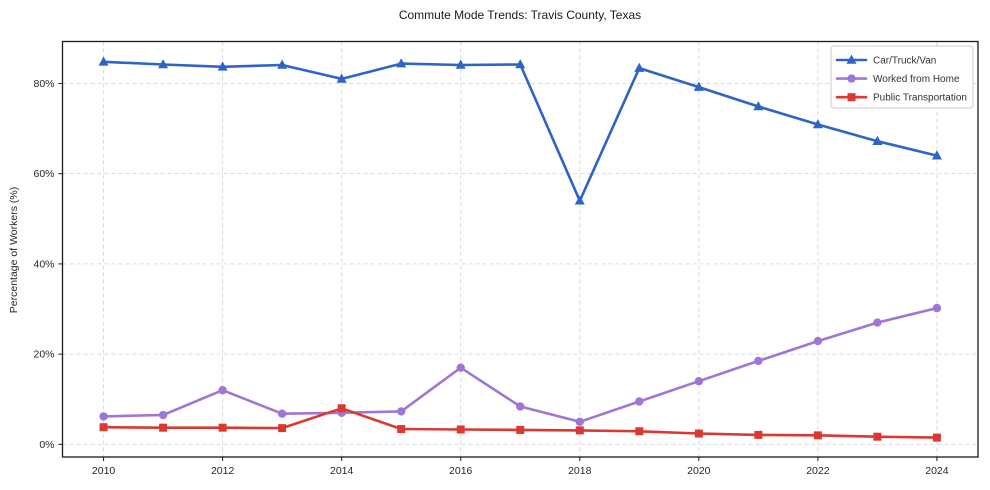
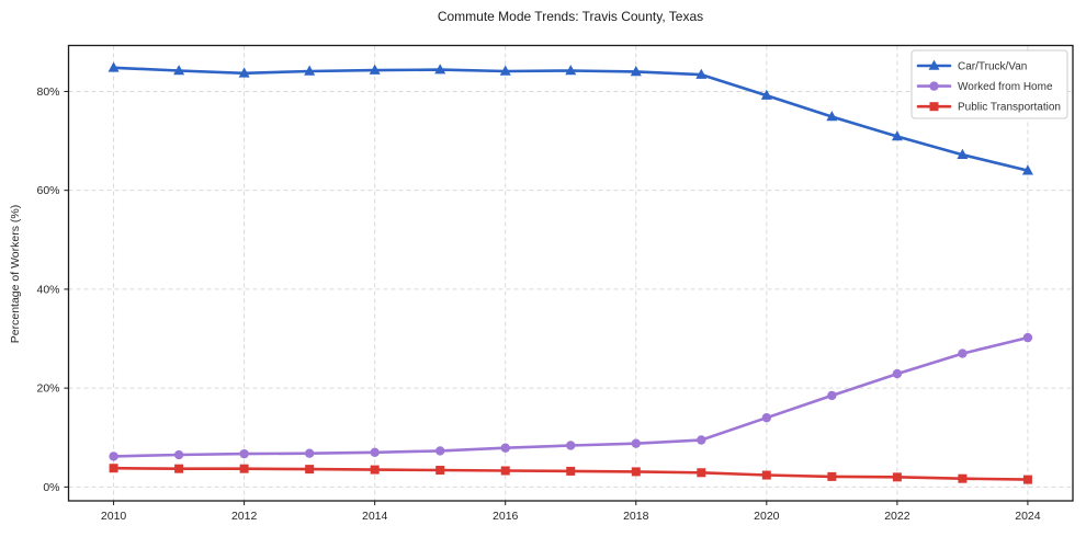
Worked from Home/2012: 12% -> 7%
Car/Truck/Van/2014: 81% -> 84%
Public Transportation/2014: 8% -> 4%
Worked from Home/2016: 17% -> 8%
Car/Truck/Van/2018: 54% -> 84%
Worked from Home/2018: 5% -> 9%
